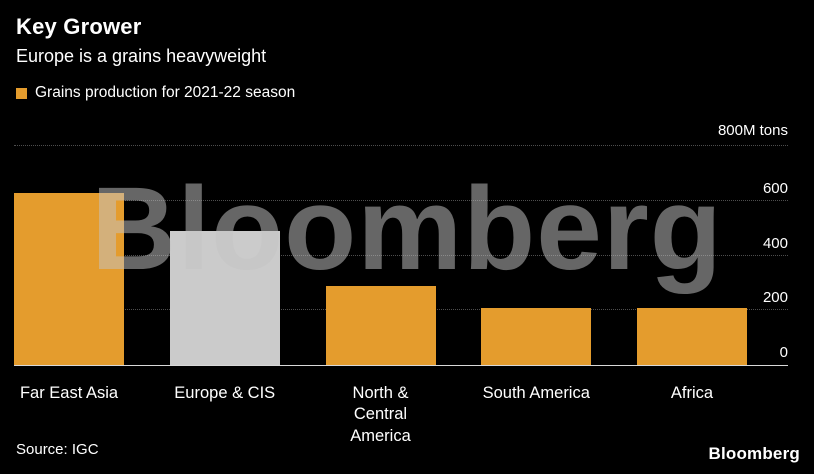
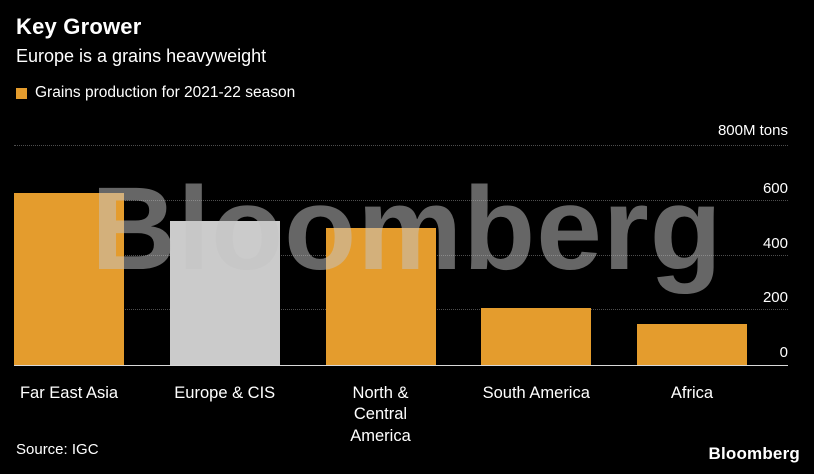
Europe & CIS: 490 -> 520
North & Central America: 290 -> 500
Africa: 210 -> 150
